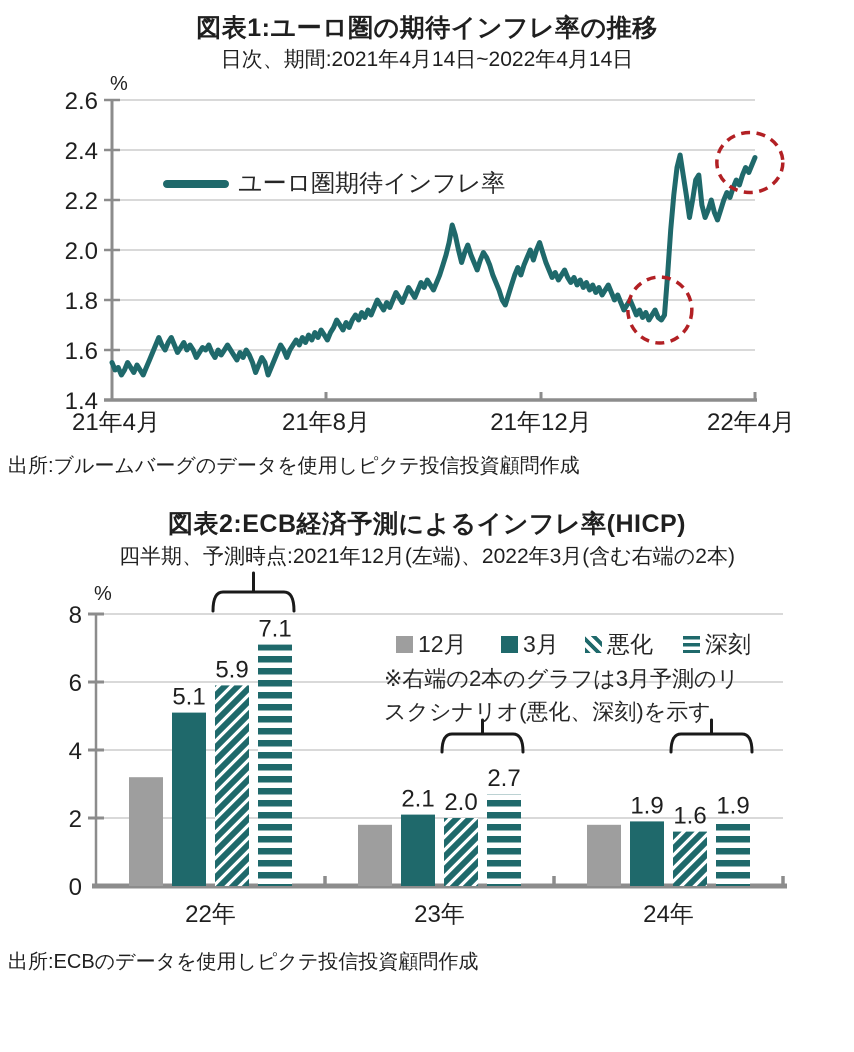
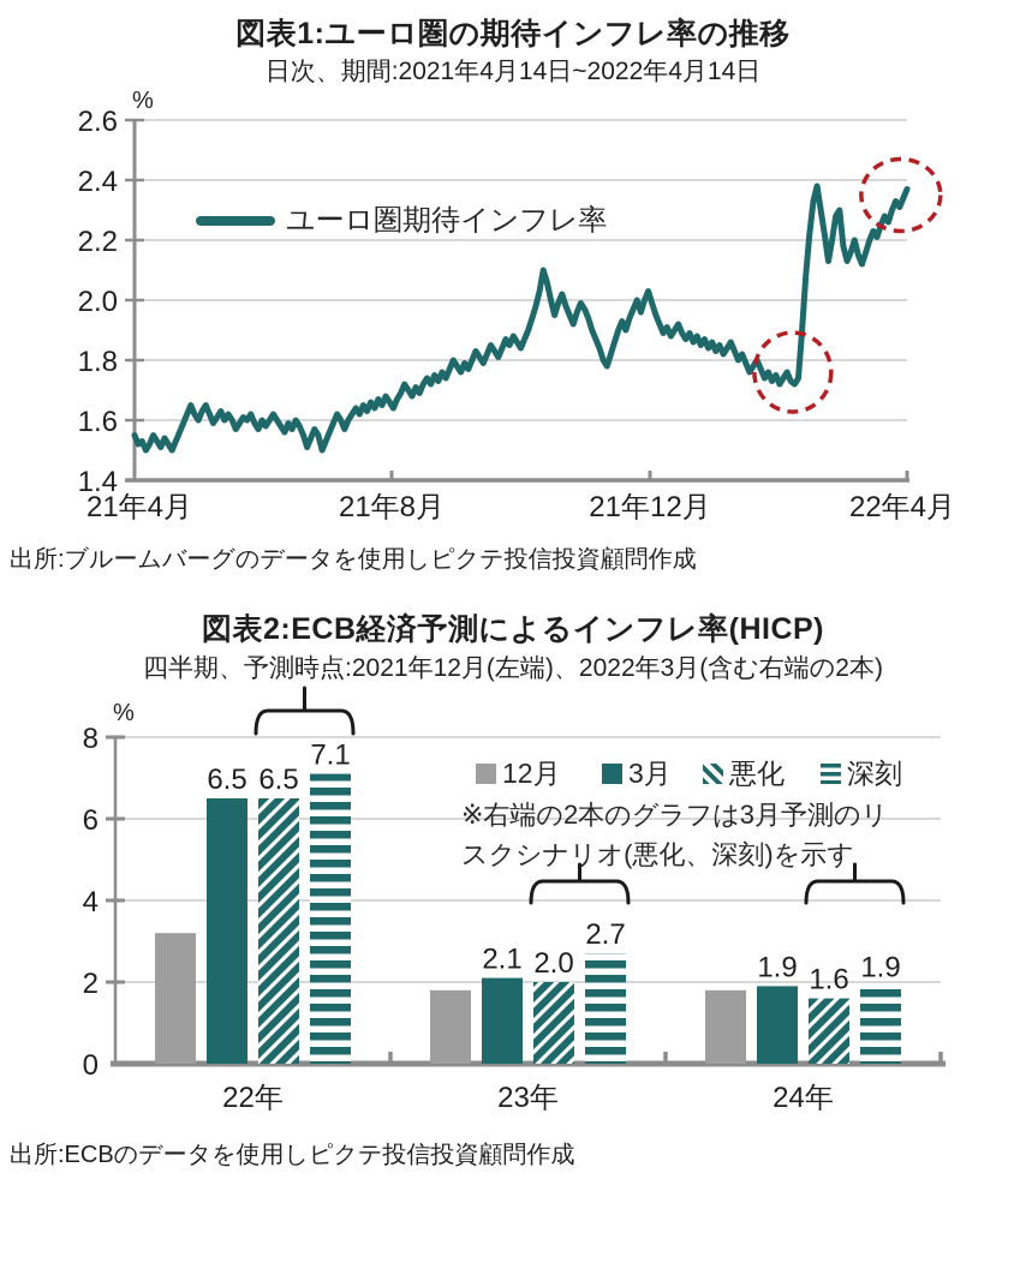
図表2:ECB経済予測によるインフレ率(HICP)/3月/22年: 5.1 -> 6.5
図表2:ECB経済予測によるインフレ率(HICP)/悪化/22年: 5.9 -> 6.5
